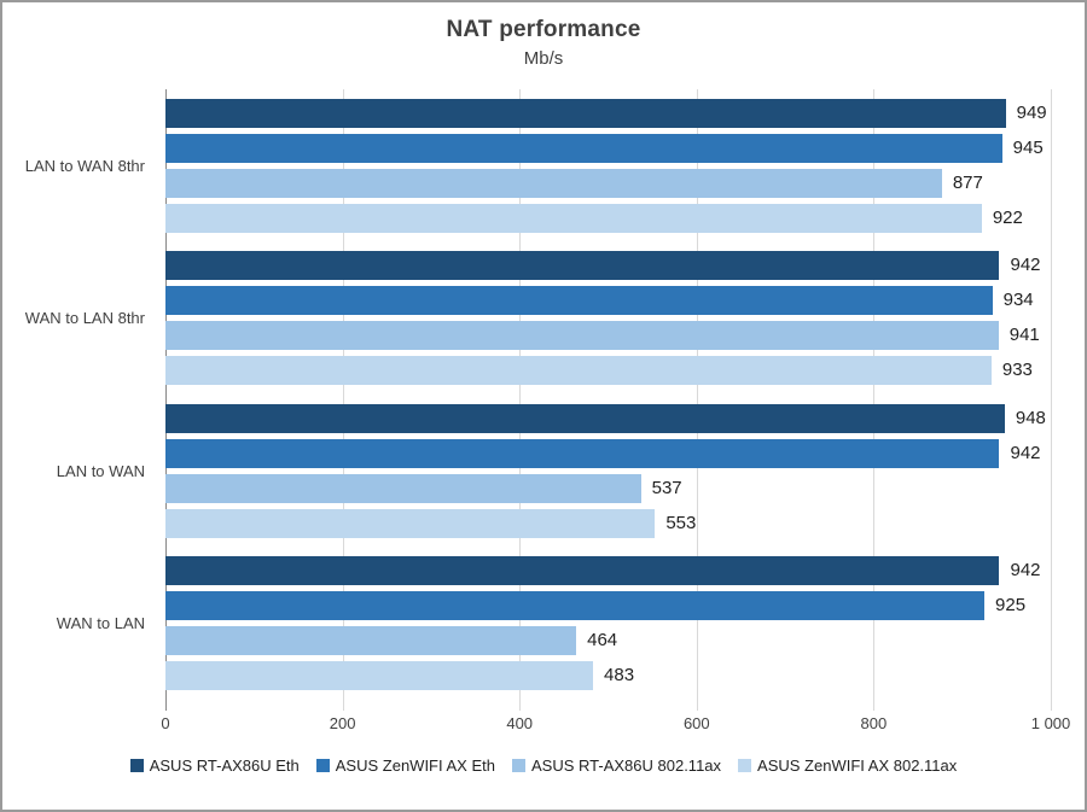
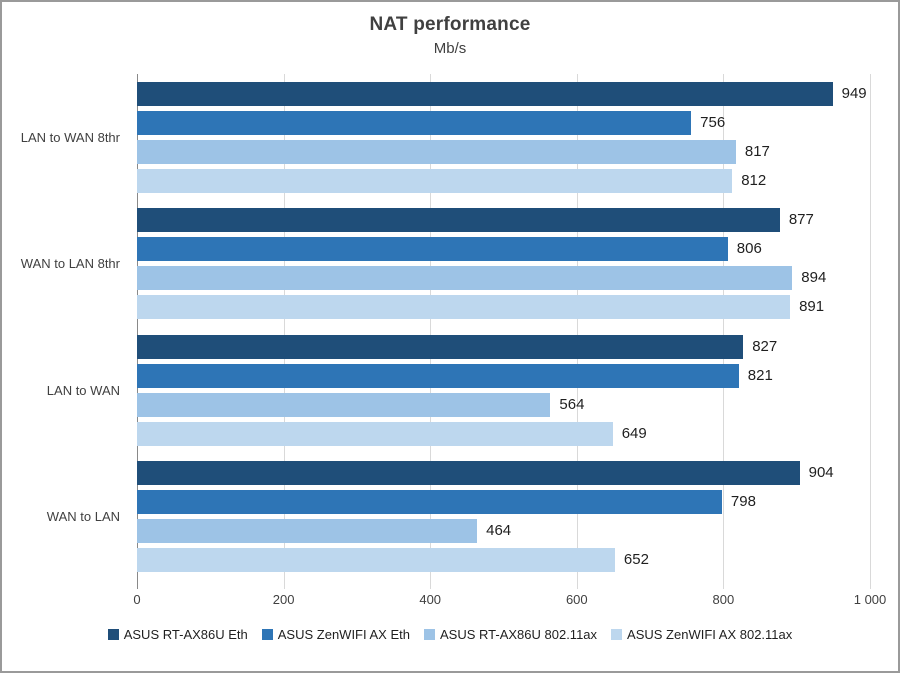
ASUS ZenWIFI AX Eth/LAN to WAN 8thr: 945 -> 756
ASUS RT-AX86U 802.11ax/LAN to WAN 8thr: 877 -> 817
ASUS ZenWIFI AX 802.11ax/LAN to WAN 8thr: 922 -> 812
ASUS RT-AX86U Eth/WAN to LAN 8thr: 942 -> 877
ASUS ZenWIFI AX Eth/WAN to LAN 8thr: 934 -> 806
ASUS RT-AX86U 802.11ax/WAN to LAN 8thr: 941 -> 894
ASUS ZenWIFI AX 802.11ax/WAN to LAN 8thr: 933 -> 891
ASUS RT-AX86U Eth/LAN to WAN: 948 -> 827
ASUS ZenWIFI AX Eth/LAN to WAN: 942 -> 821
ASUS RT-AX86U 802.11ax/LAN to WAN: 537 -> 564
ASUS ZenWIFI AX 802.11ax/LAN to WAN: 553 -> 649
ASUS RT-AX86U Eth/WAN to LAN: 942 -> 904
ASUS ZenWIFI AX Eth/WAN to LAN: 925 -> 798
ASUS ZenWIFI AX 802.11ax/WAN to LAN: 483 -> 652
